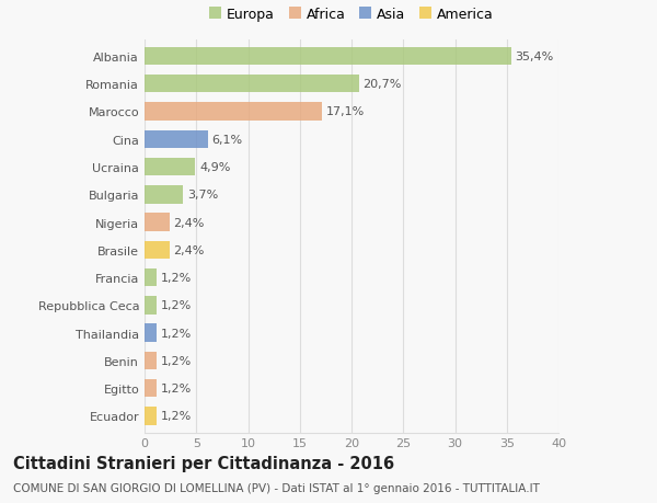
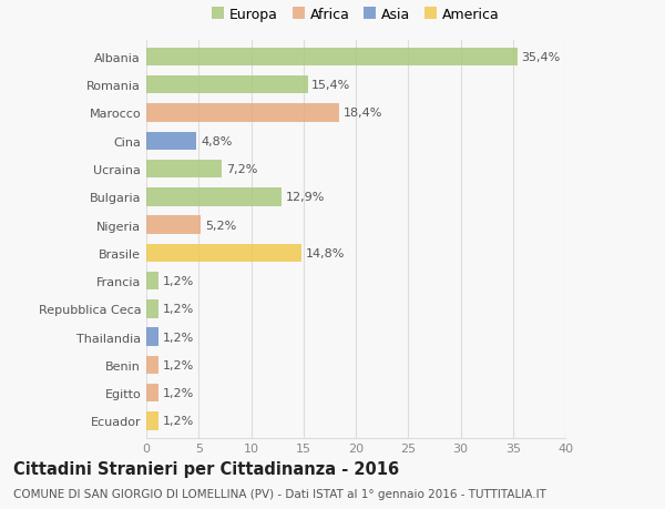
Romania: 20,7% -> 15,4%
Marocco: 17,1% -> 18,4%
Cina: 6,1% -> 4,8%
Ucraina: 4,9% -> 7,2%
Bulgaria: 3,7% -> 12,9%
Nigeria: 2,4% -> 5,2%
Brasile: 2,4% -> 14,8%
